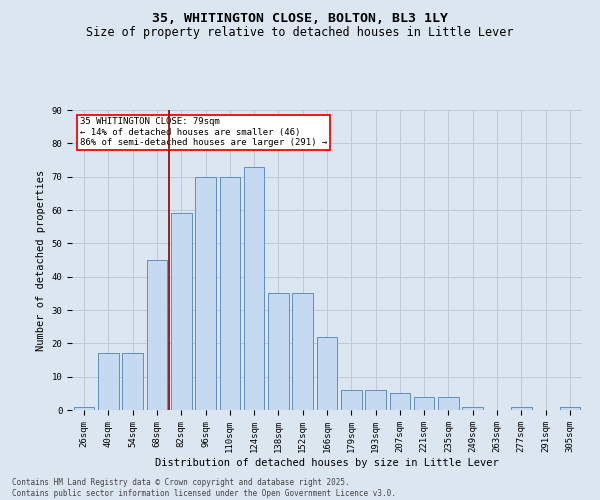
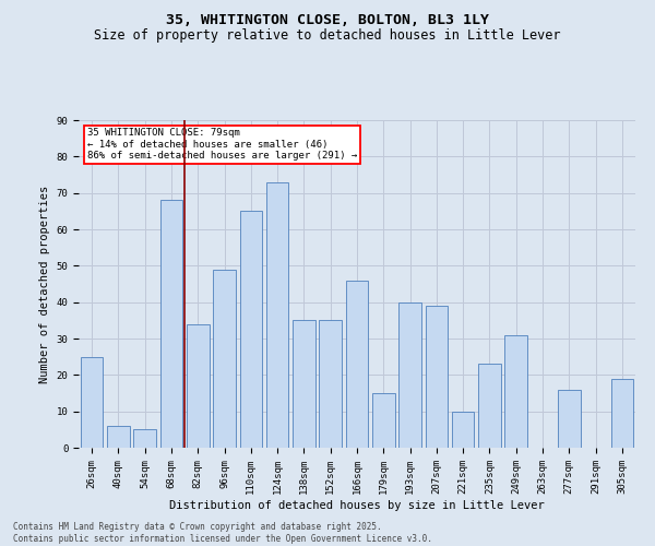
26sqm: 1 -> 25
40sqm: 17 -> 6
54sqm: 17 -> 5
68sqm: 45 -> 68
82sqm: 59 -> 34
96sqm: 70 -> 49
110sqm: 70 -> 65
166sqm: 22 -> 46
179sqm: 6 -> 15
193sqm: 6 -> 40
207sqm: 5 -> 39
221sqm: 4 -> 10
235sqm: 4 -> 23
249sqm: 1 -> 31
277sqm: 1 -> 16
305sqm: 1 -> 19
